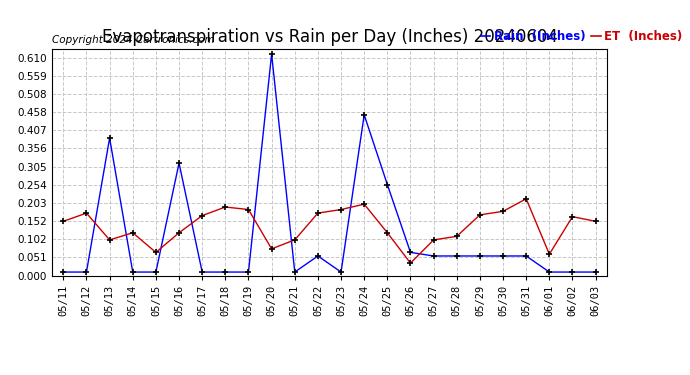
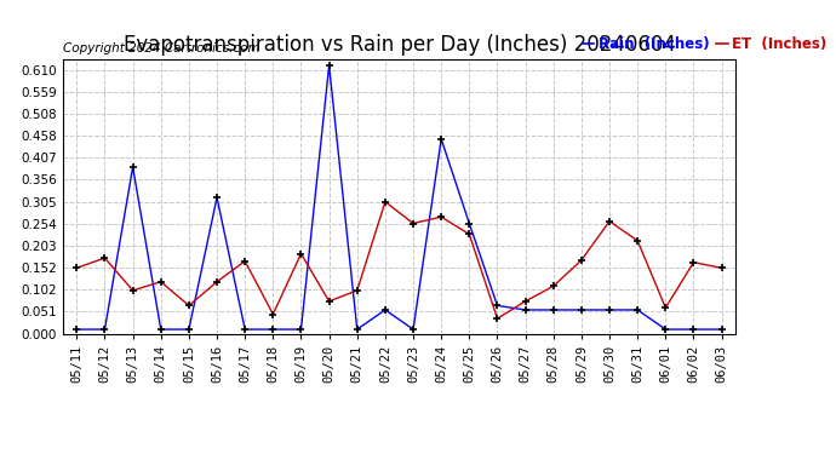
ET (Inches)/05/18: 0.192 -> 0.045
ET (Inches)/05/22: 0.175 -> 0.305
ET (Inches)/05/23: 0.185 -> 0.255
ET (Inches)/05/24: 0.200 -> 0.270
ET (Inches)/05/25: 0.120 -> 0.230
ET (Inches)/05/27: 0.100 -> 0.075
ET (Inches)/05/30: 0.180 -> 0.260
